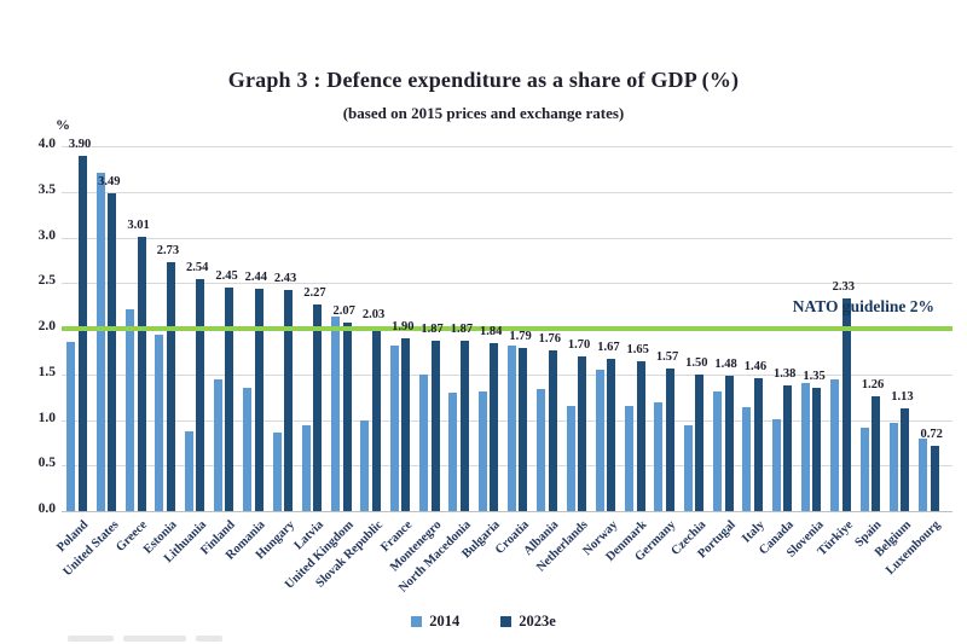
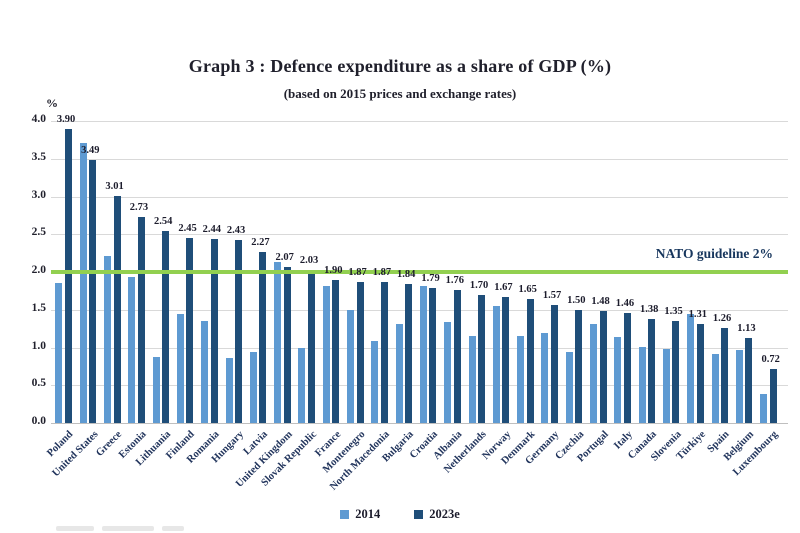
2014/North Macedonia: 1.3 -> 1.1
2014/Slovenia: 1.4 -> 1.0
2023e/Türkiye: 2.33 -> 1.31
2014/Luxembourg: 0.8 -> 0.4
